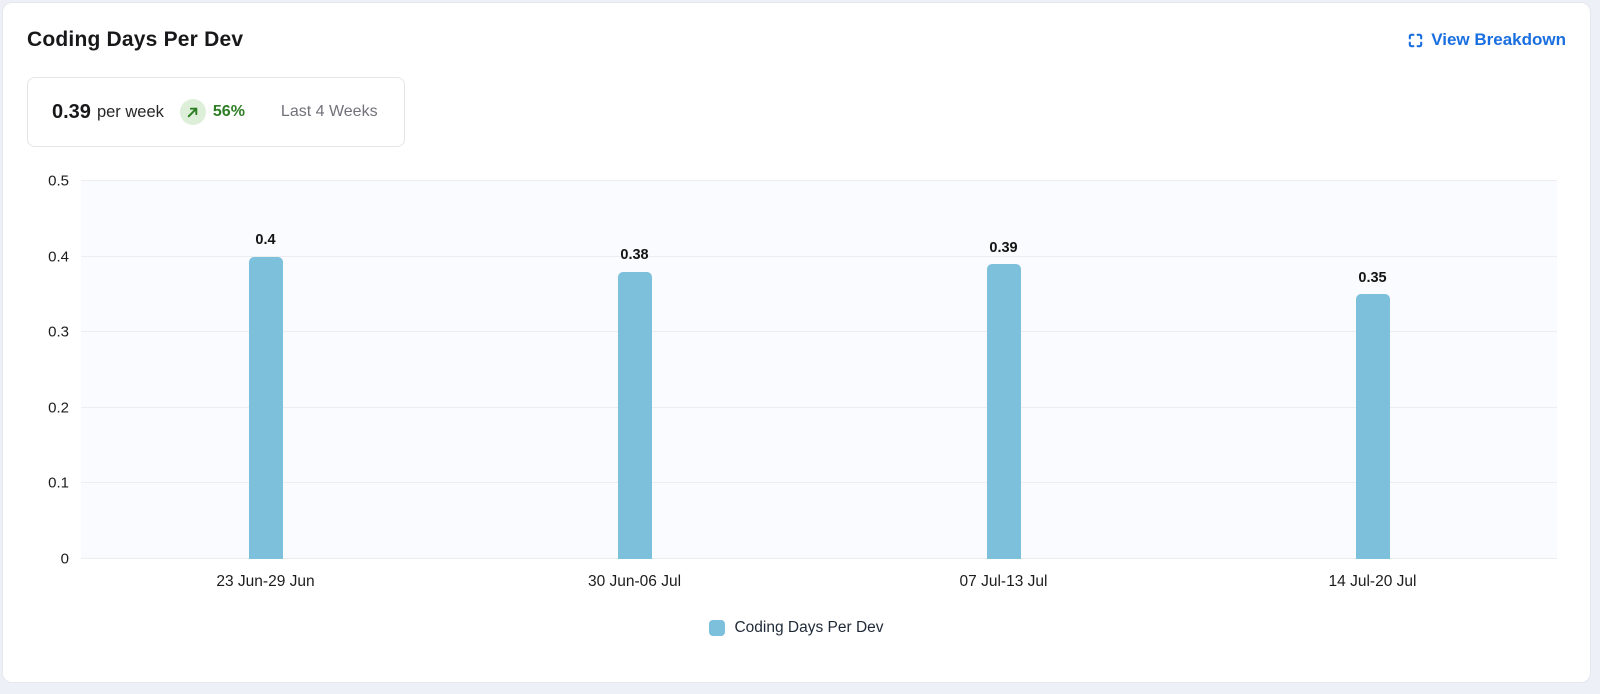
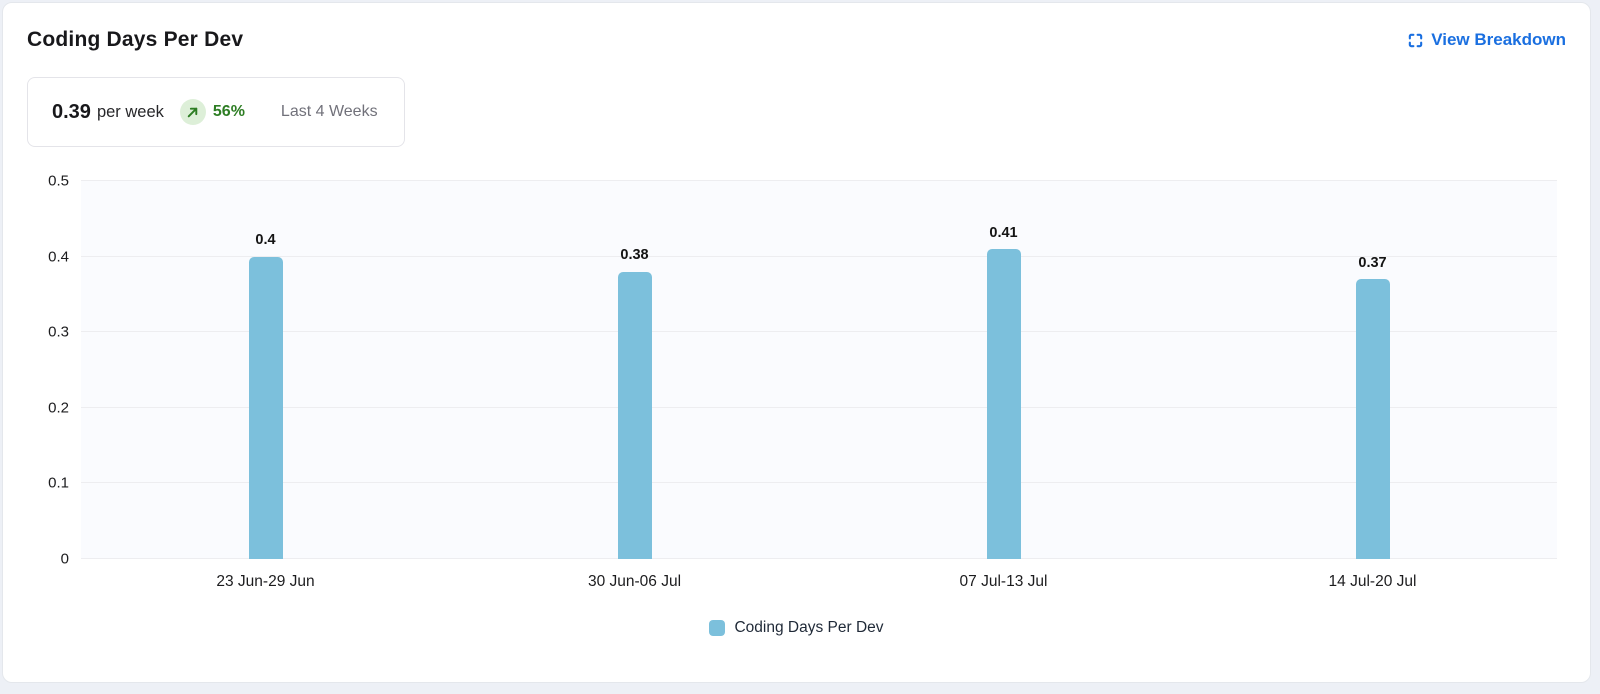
07 Jul-13 Jul: 0.39 -> 0.41
14 Jul-20 Jul: 0.35 -> 0.37
